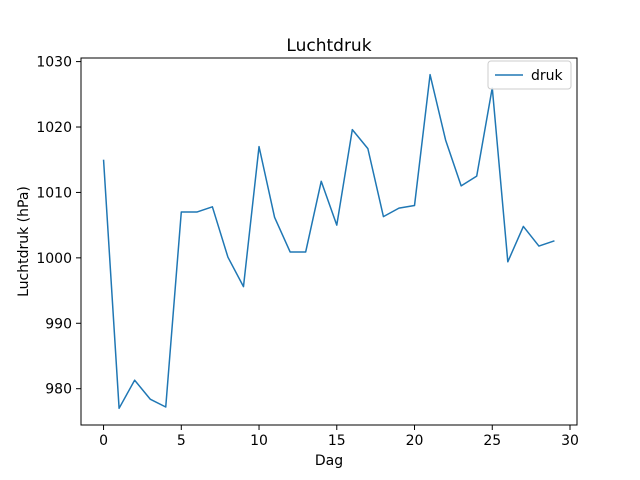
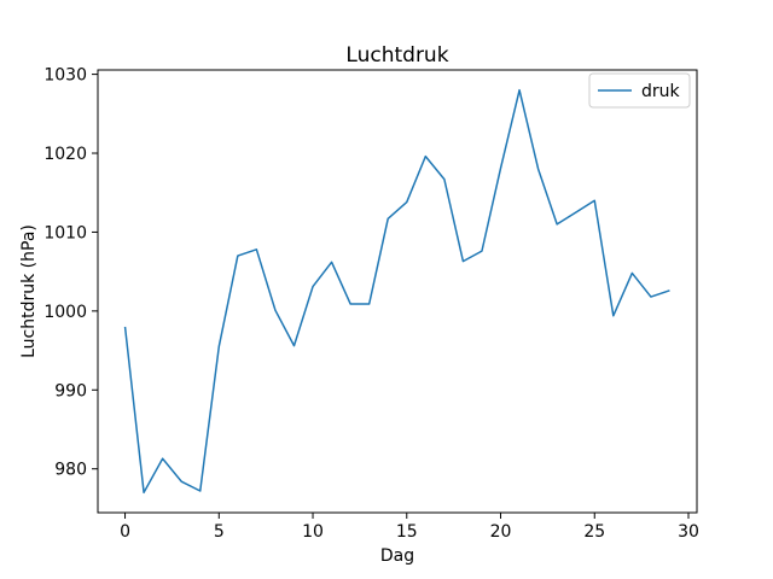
0: 1015 -> 998
5: 1007 -> 996
10: 1017 -> 1003
15: 1005 -> 1014
20: 1008 -> 1018
25: 1026 -> 1014
